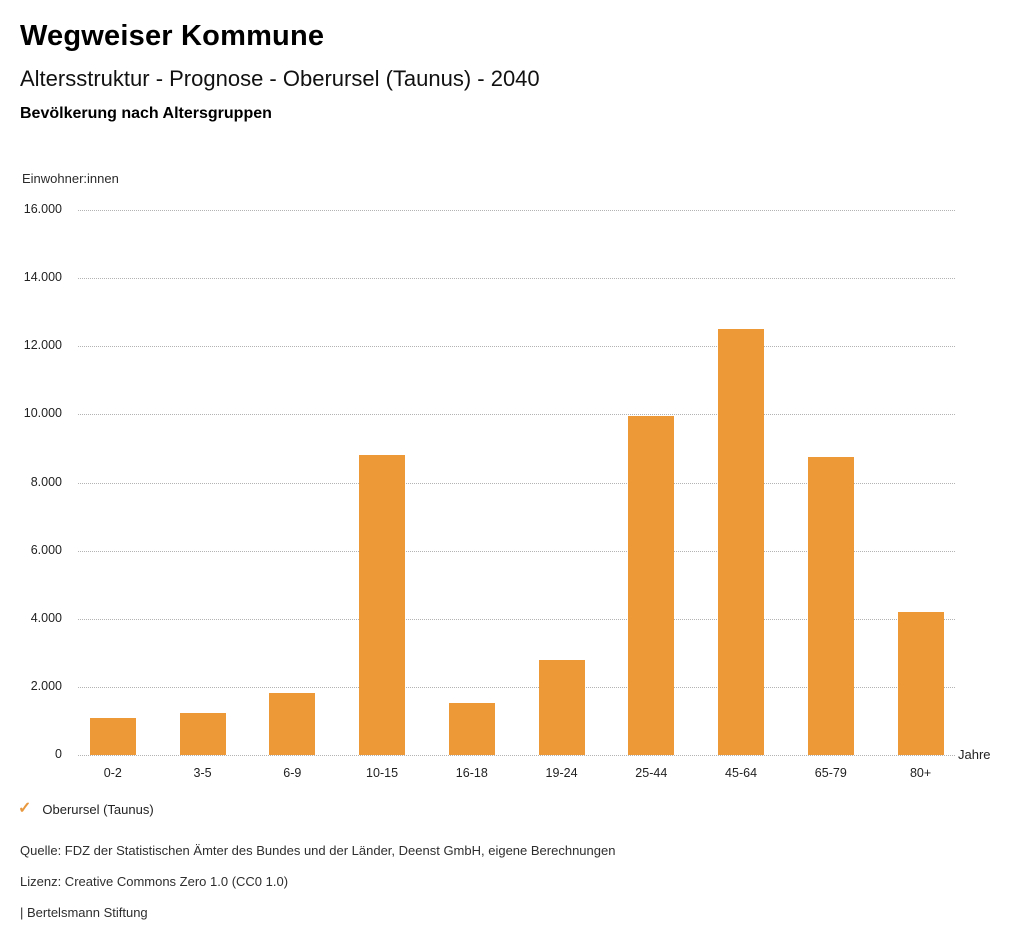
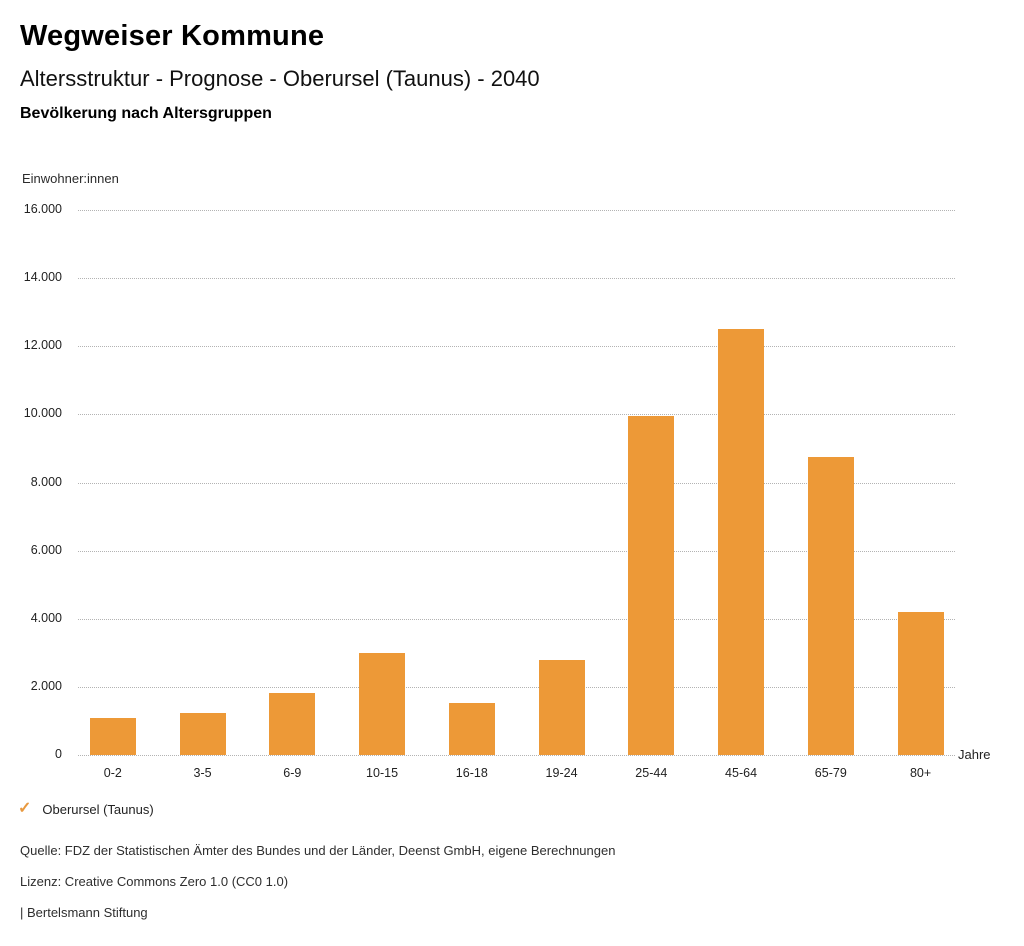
10-15: 8800 -> 3000
